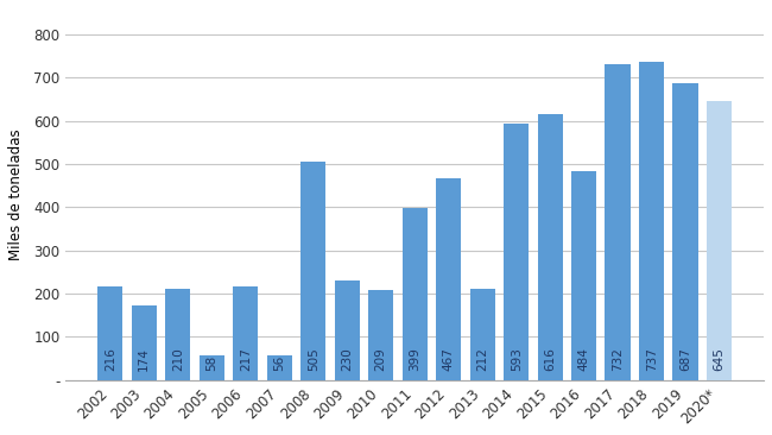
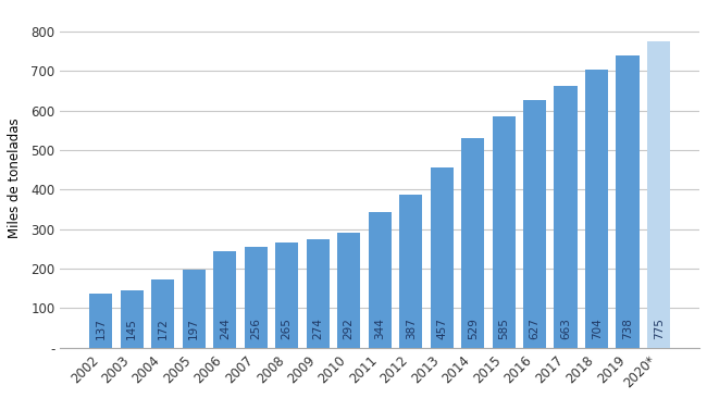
2002: 216 -> 137
2003: 174 -> 145
2004: 210 -> 172
2005: 58 -> 197
2006: 217 -> 244
2007: 56 -> 256
2008: 505 -> 265
2009: 230 -> 274
2010: 209 -> 292
2011: 399 -> 344
2012: 467 -> 387
2013: 212 -> 457
2014: 593 -> 529
2015: 616 -> 585
2016: 484 -> 627
2017: 732 -> 663
2018: 737 -> 704
2019: 687 -> 738
2020*: 645 -> 775
